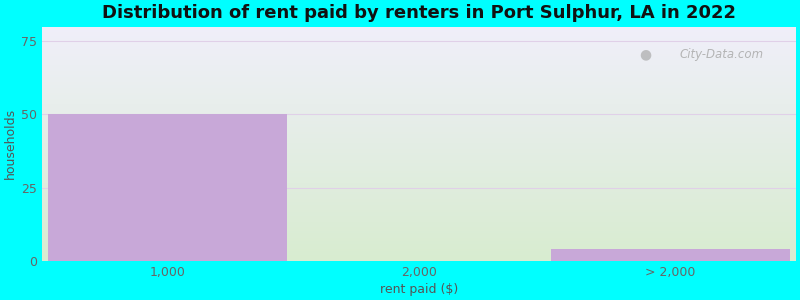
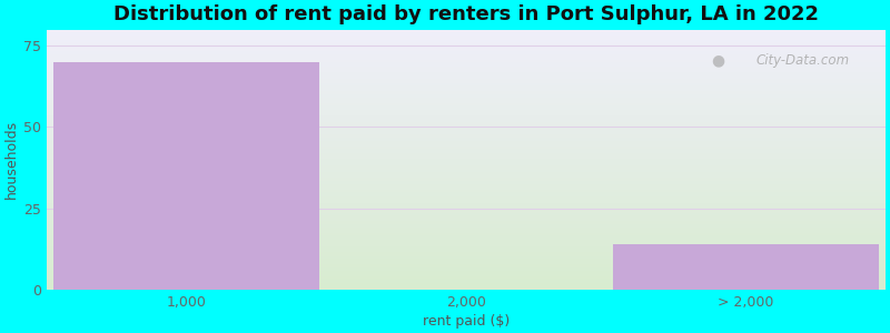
1,000: 50 -> 70
> 2,000: 4 -> 14
